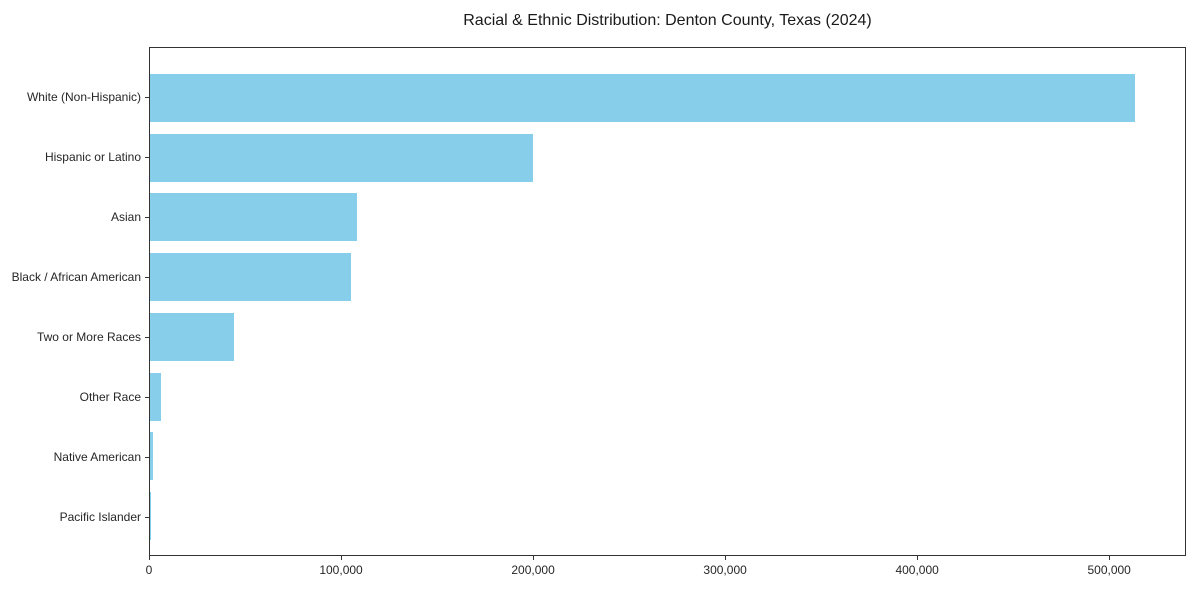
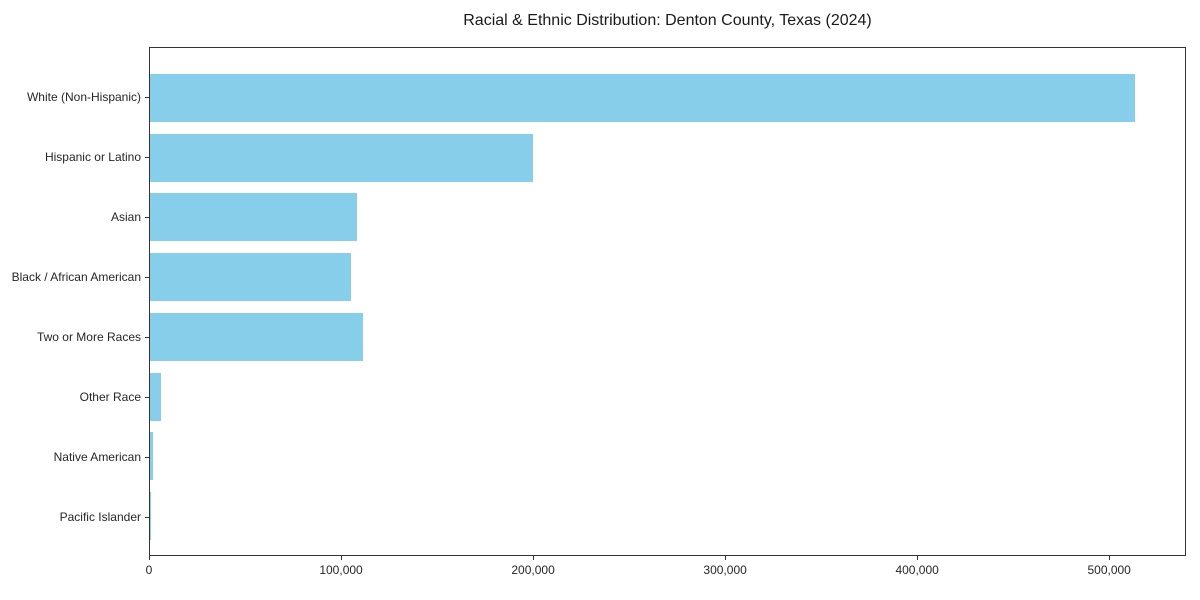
Two or More Races: 44000 -> 111000
